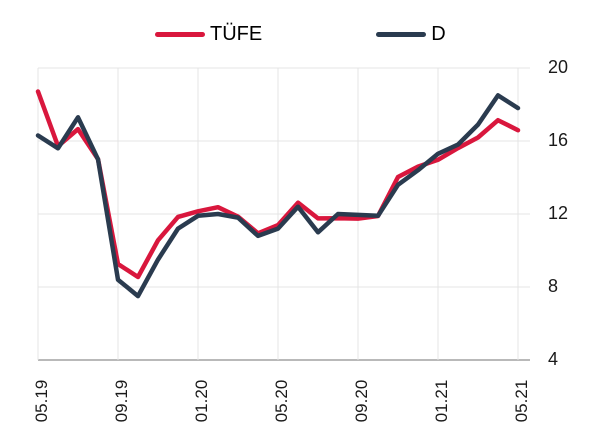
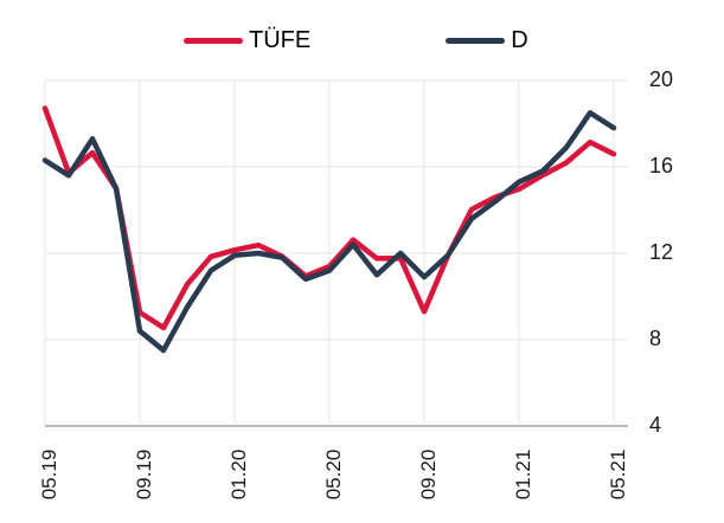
TÜFE/09.20: 11.8 -> 9.3
D/09.20: 11.9 -> 10.9
